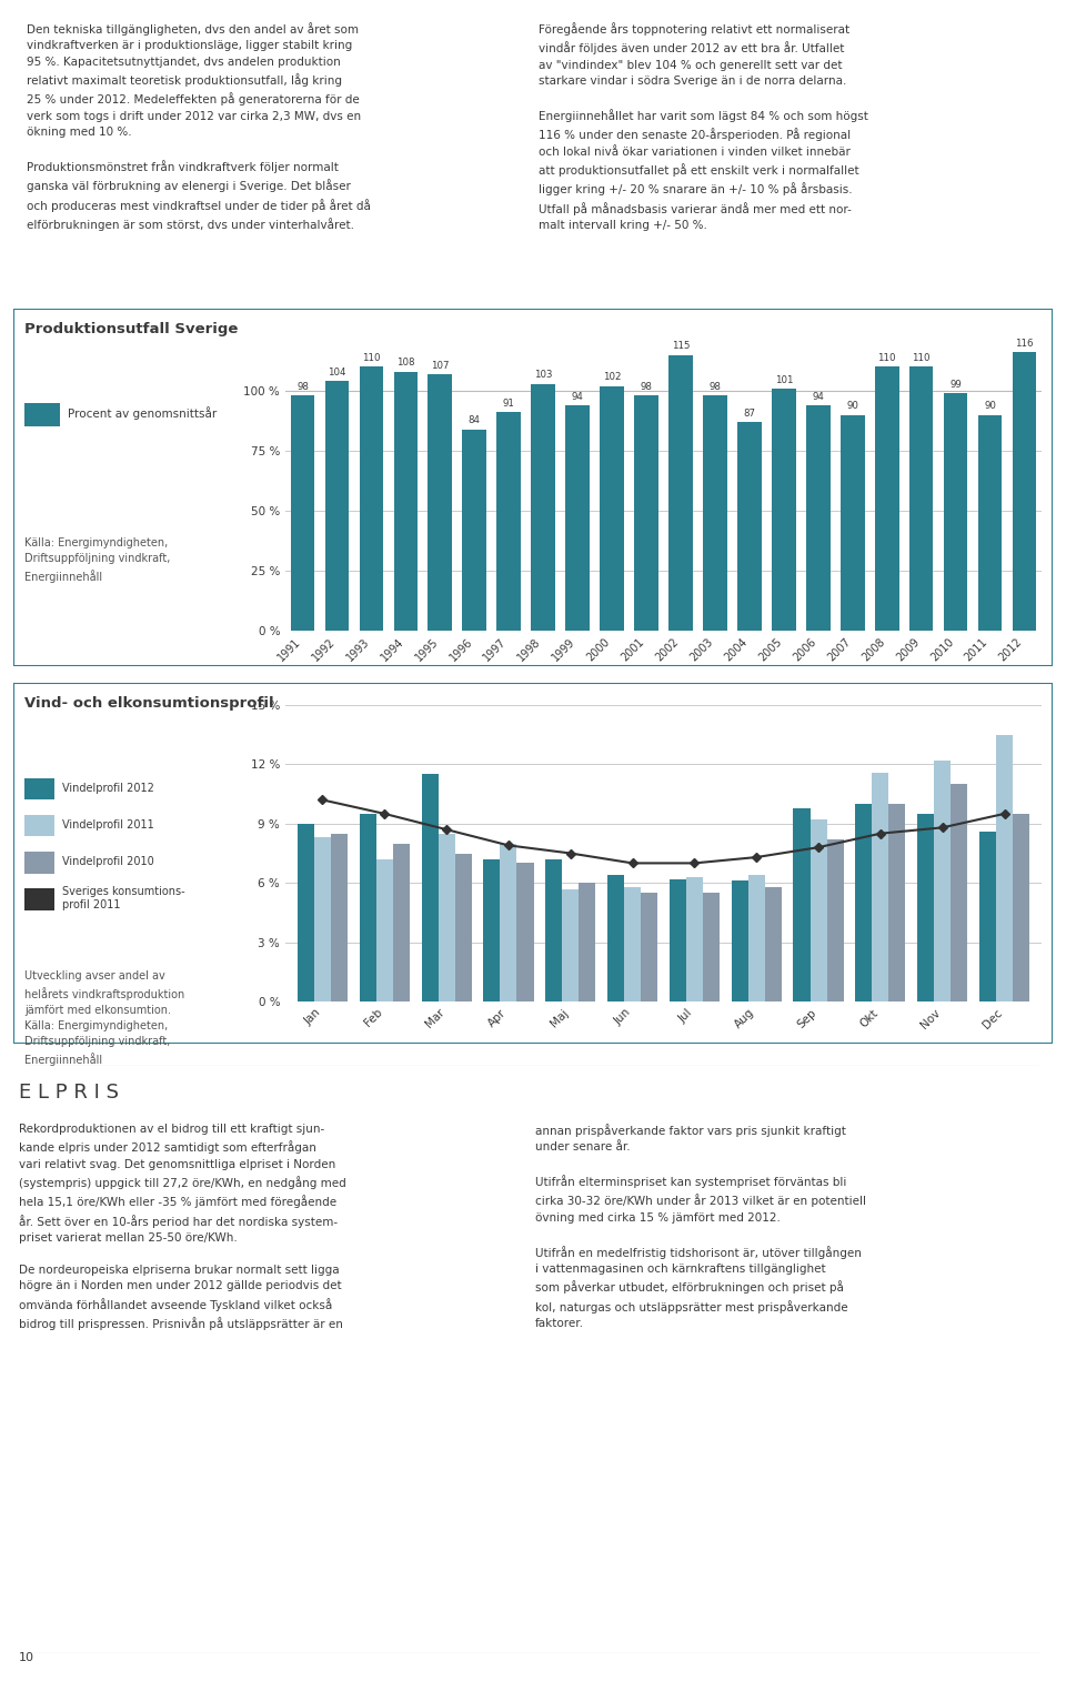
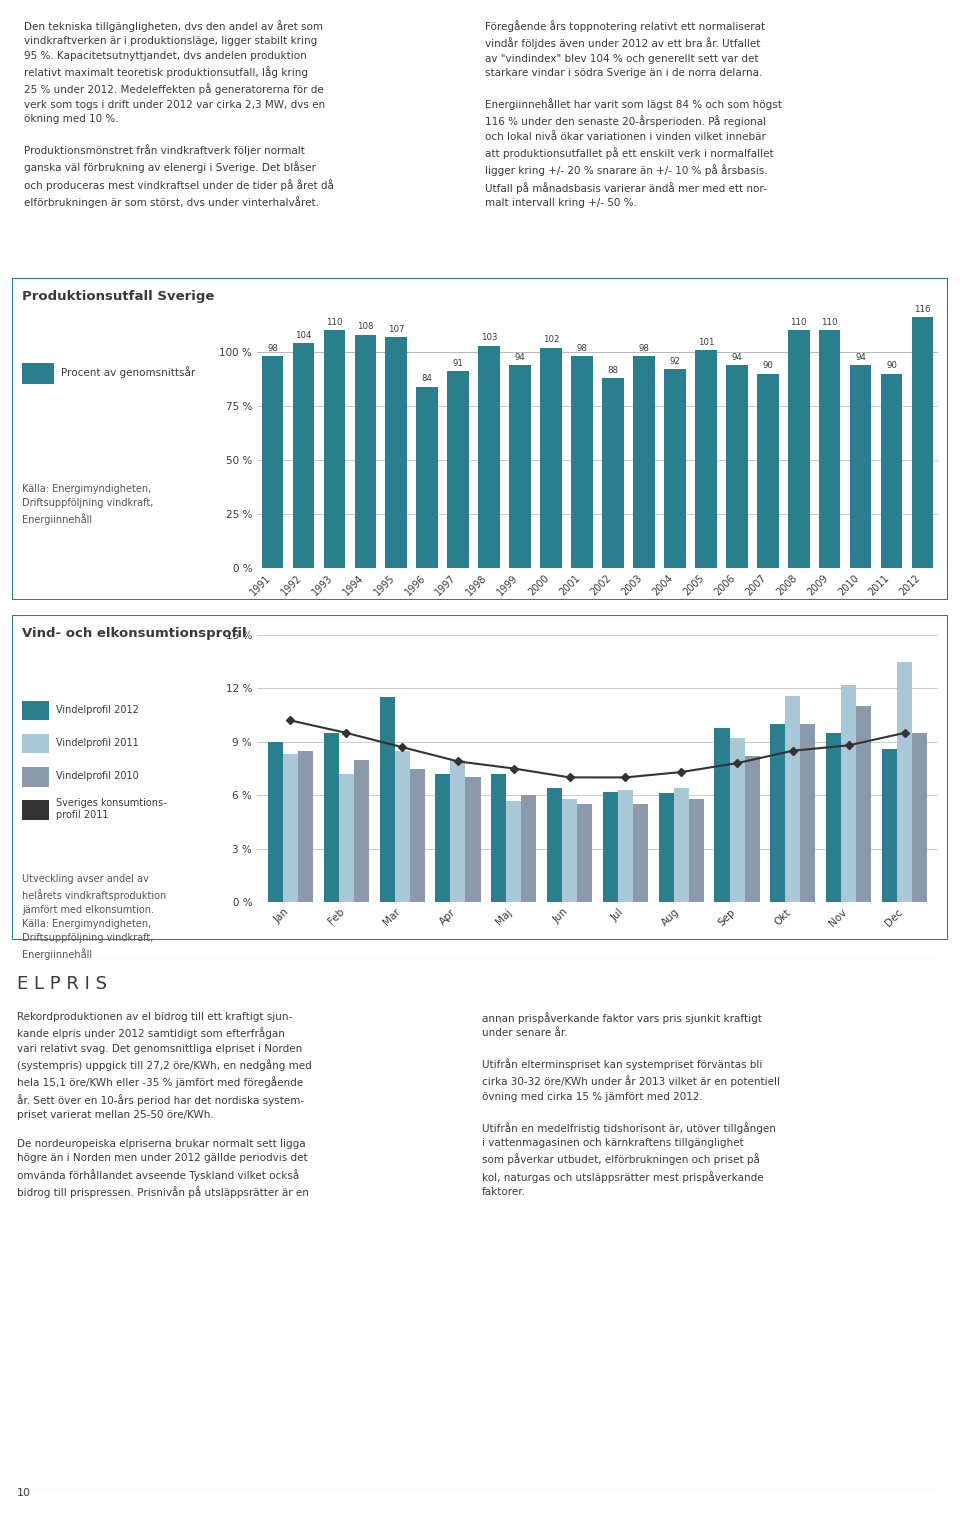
2002: 115 -> 88
2004: 87 -> 92
2010: 99 -> 94
